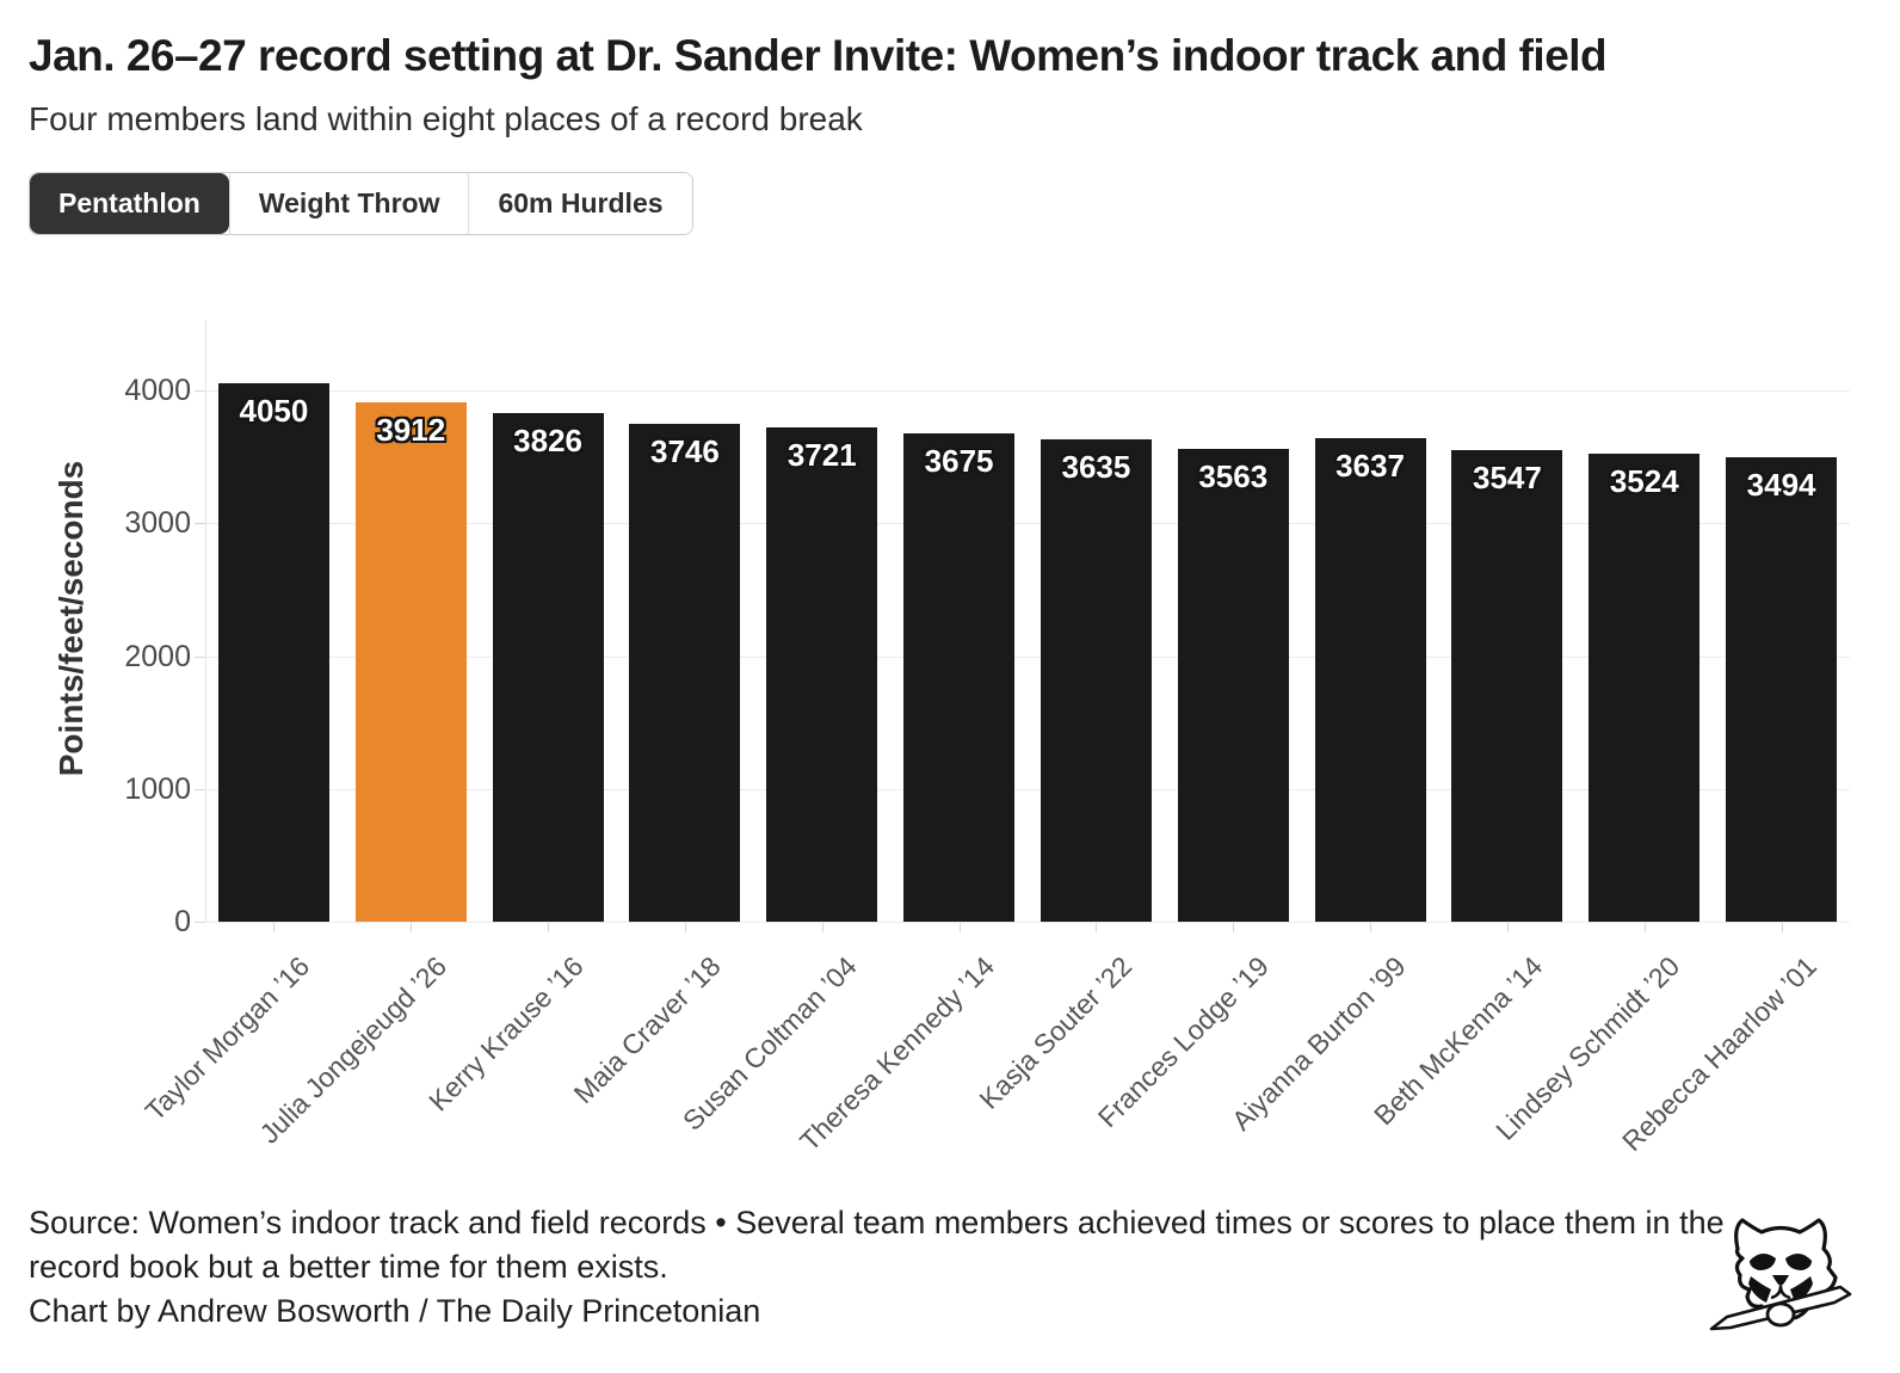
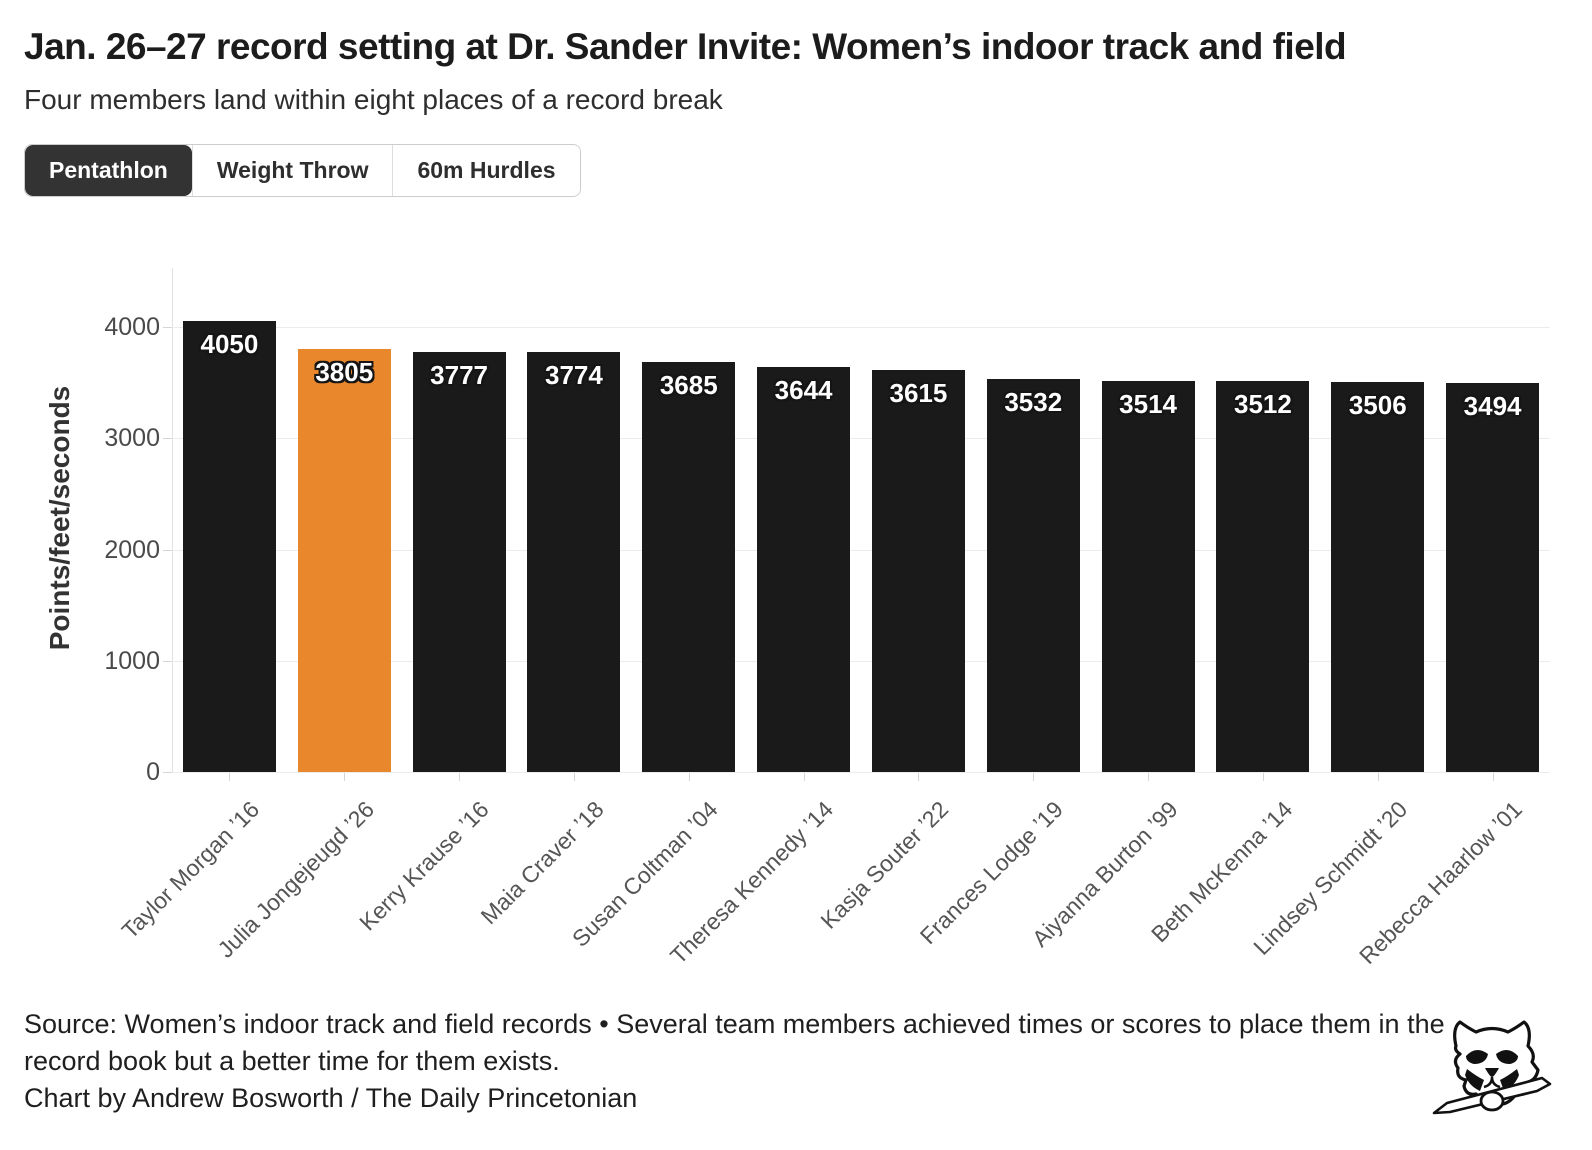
Julia Jongejeugd ’26: 3912 -> 3805
Kerry Krause ’16: 3826 -> 3777
Maia Craver ’18: 3746 -> 3774
Susan Coltman ’04: 3721 -> 3685
Theresa Kennedy ’14: 3675 -> 3644
Kasja Souter ’22: 3635 -> 3615
Frances Lodge ’19: 3563 -> 3532
Aiyanna Burton ’99: 3637 -> 3514
Beth McKenna ’14: 3547 -> 3512
Lindsey Schmidt ’20: 3524 -> 3506
